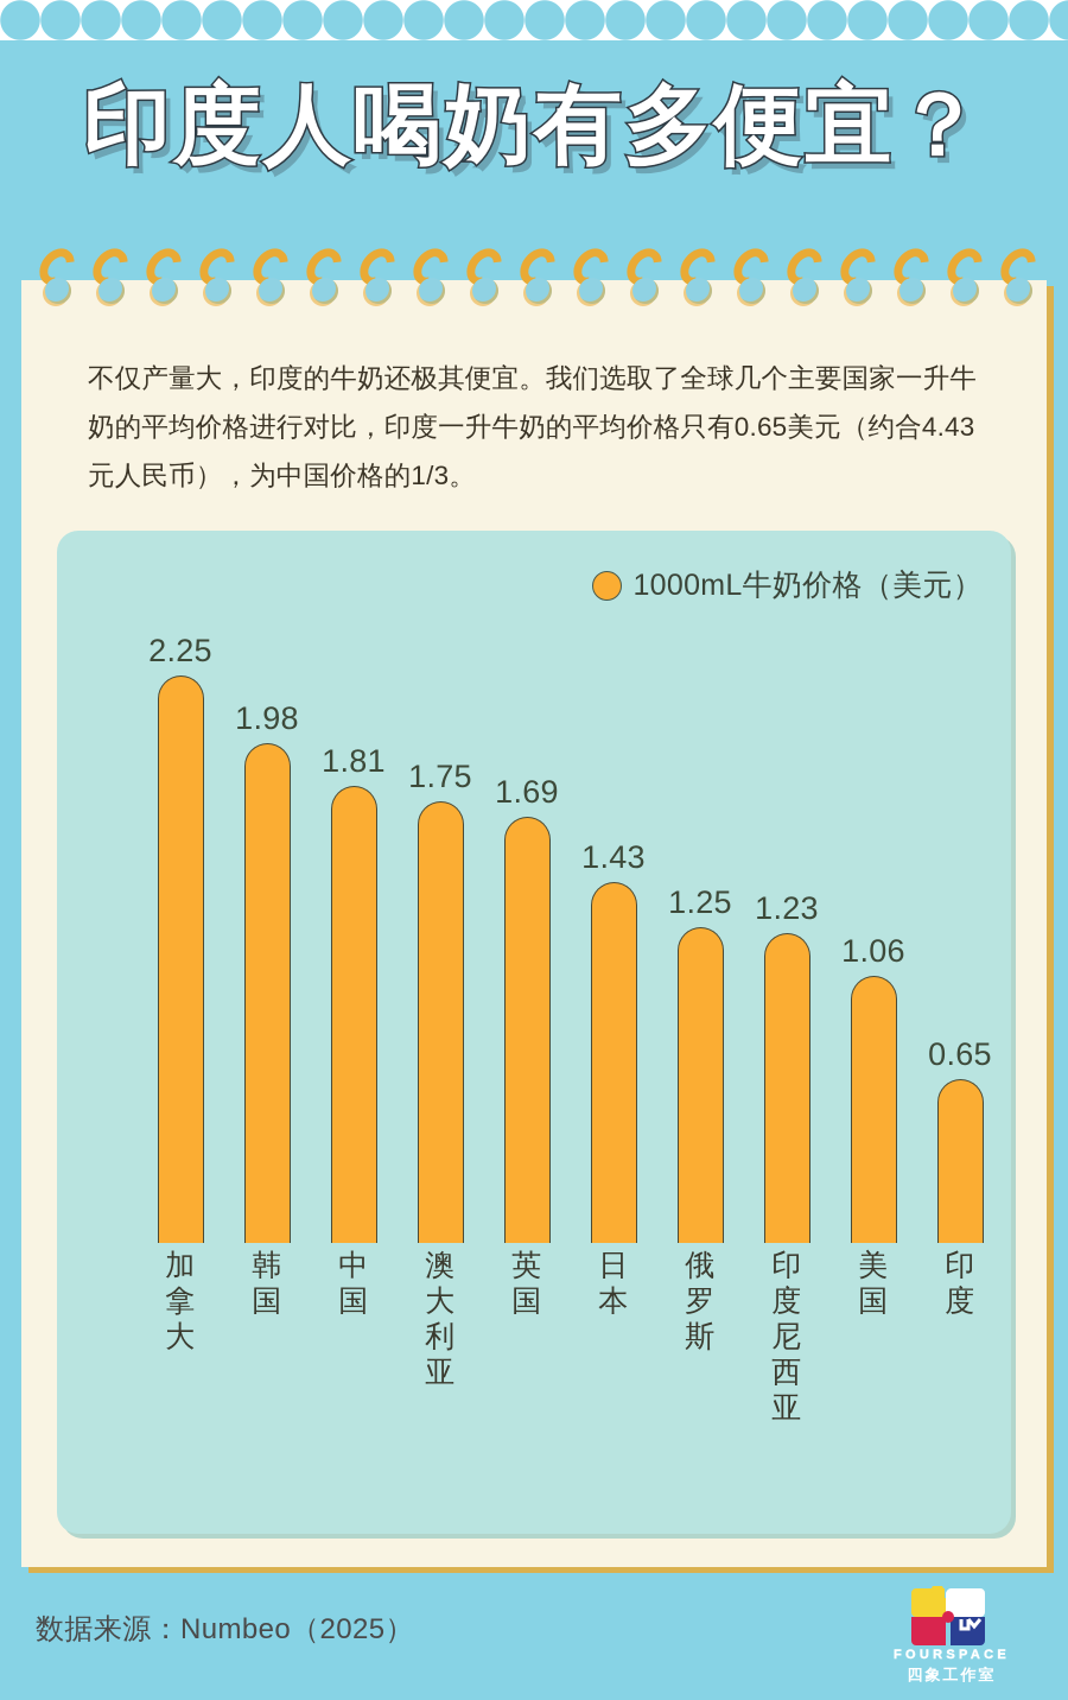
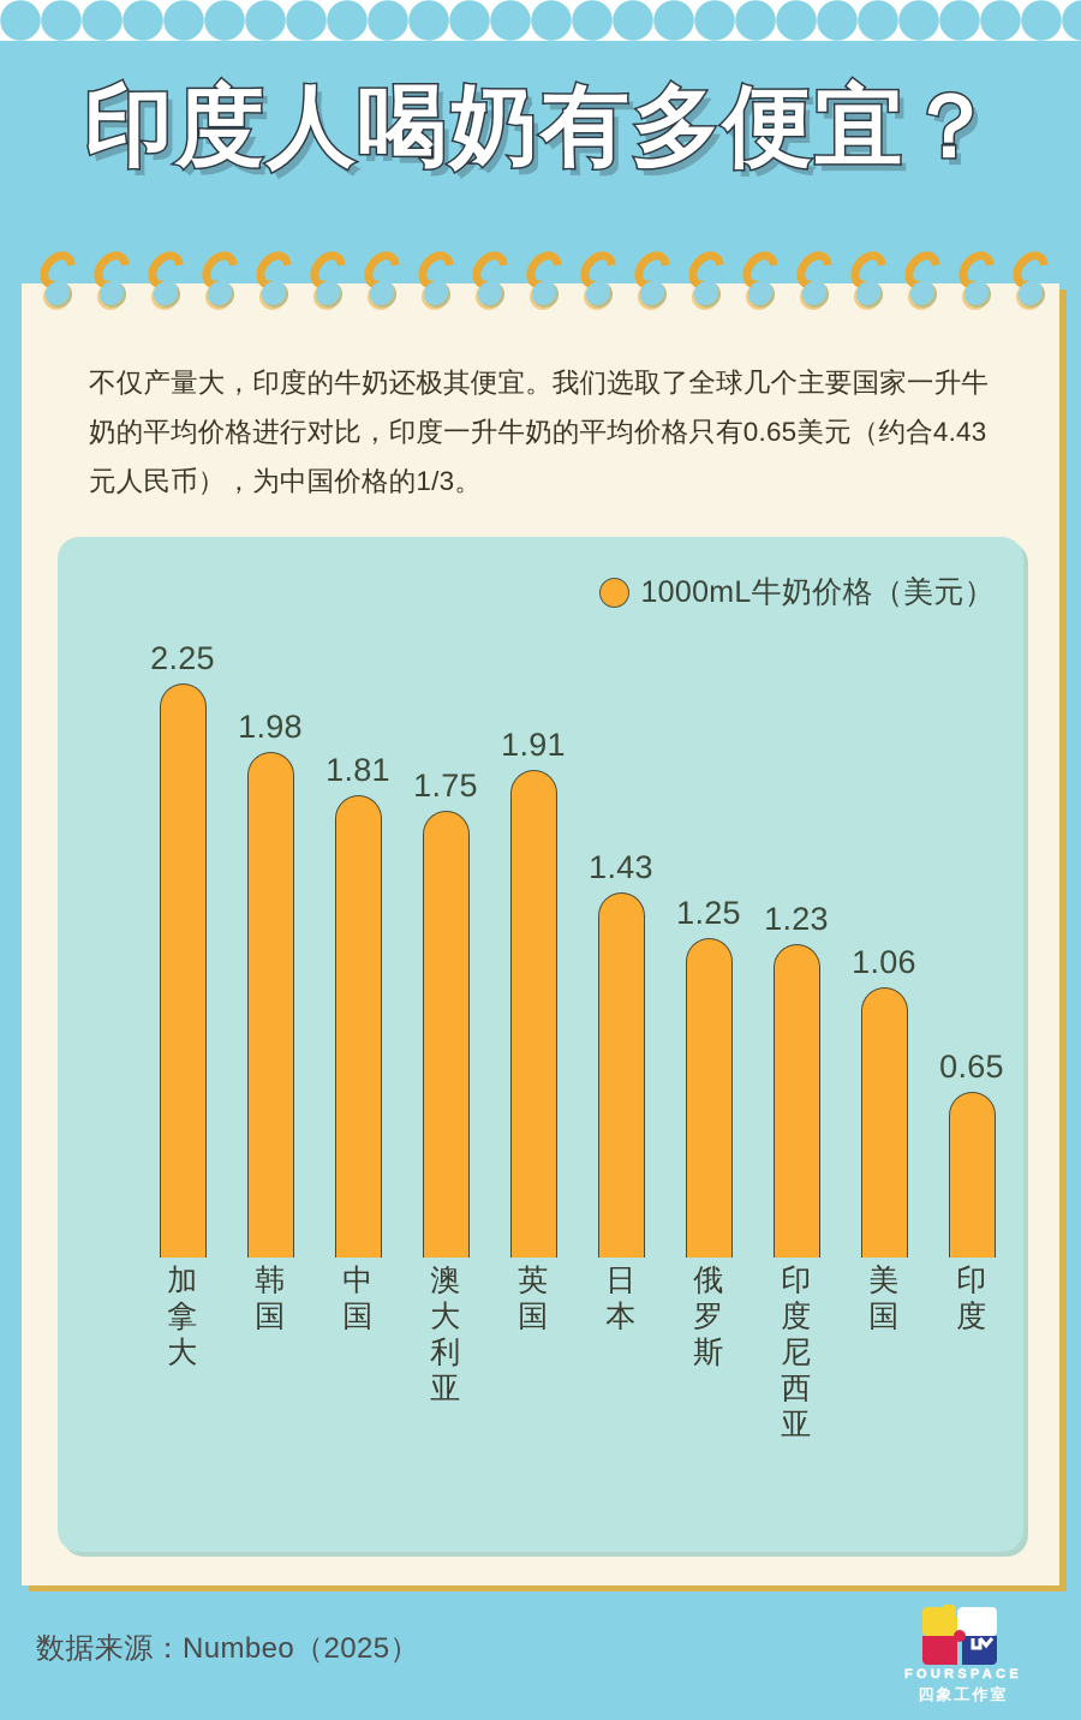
英国: 1.69 -> 1.91
